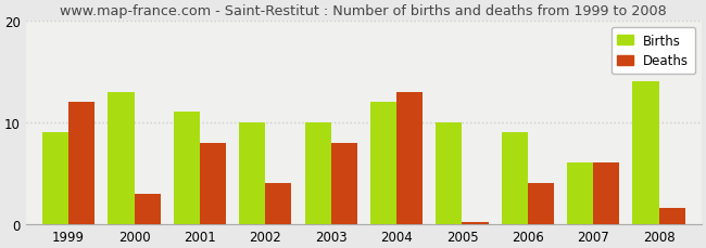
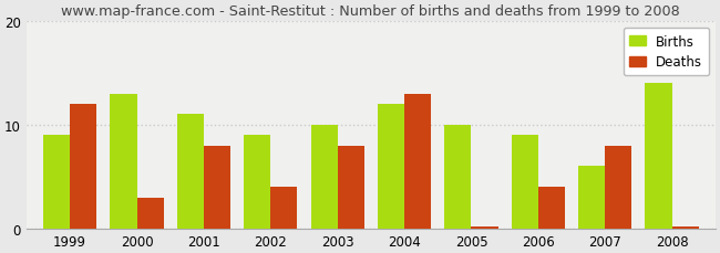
Births/2002: 10 -> 9
Deaths/2007: 6.0 -> 8.0
Deaths/2008: 1.6 -> 0.2
